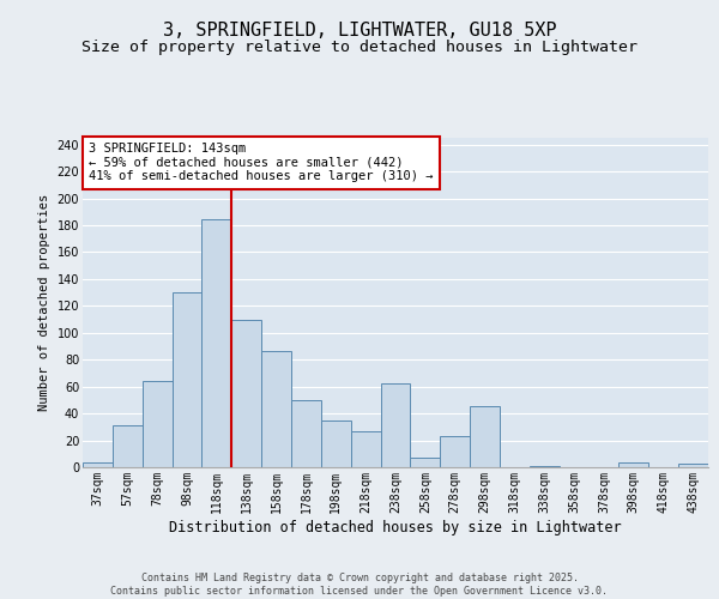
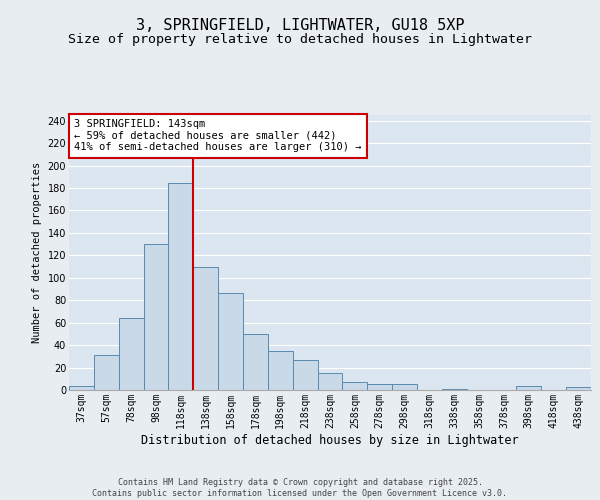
238sqm: 62 -> 15
278sqm: 23 -> 5
298sqm: 45 -> 5
